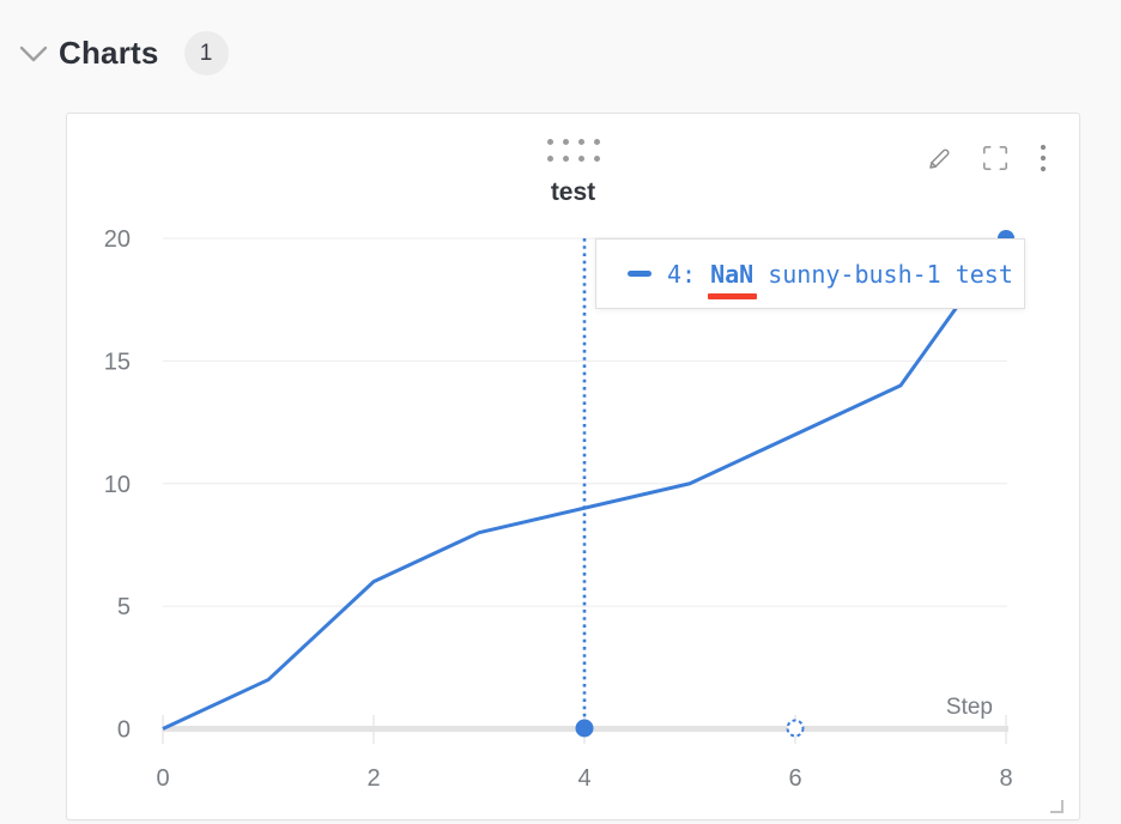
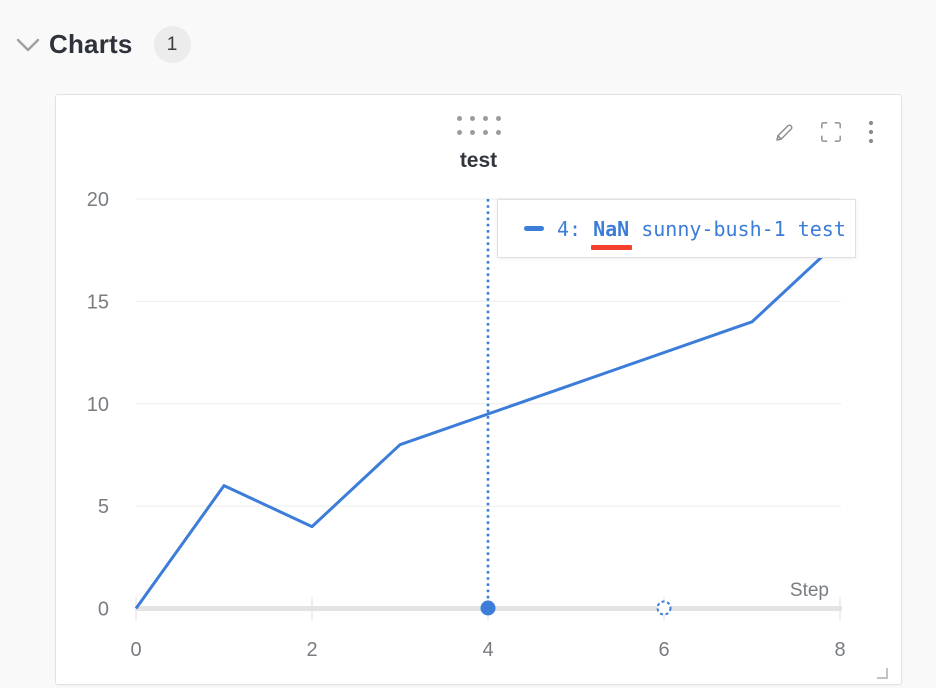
1: 2 -> 6
2: 6 -> 4
5: 10 -> 11
8: 20 -> 18
